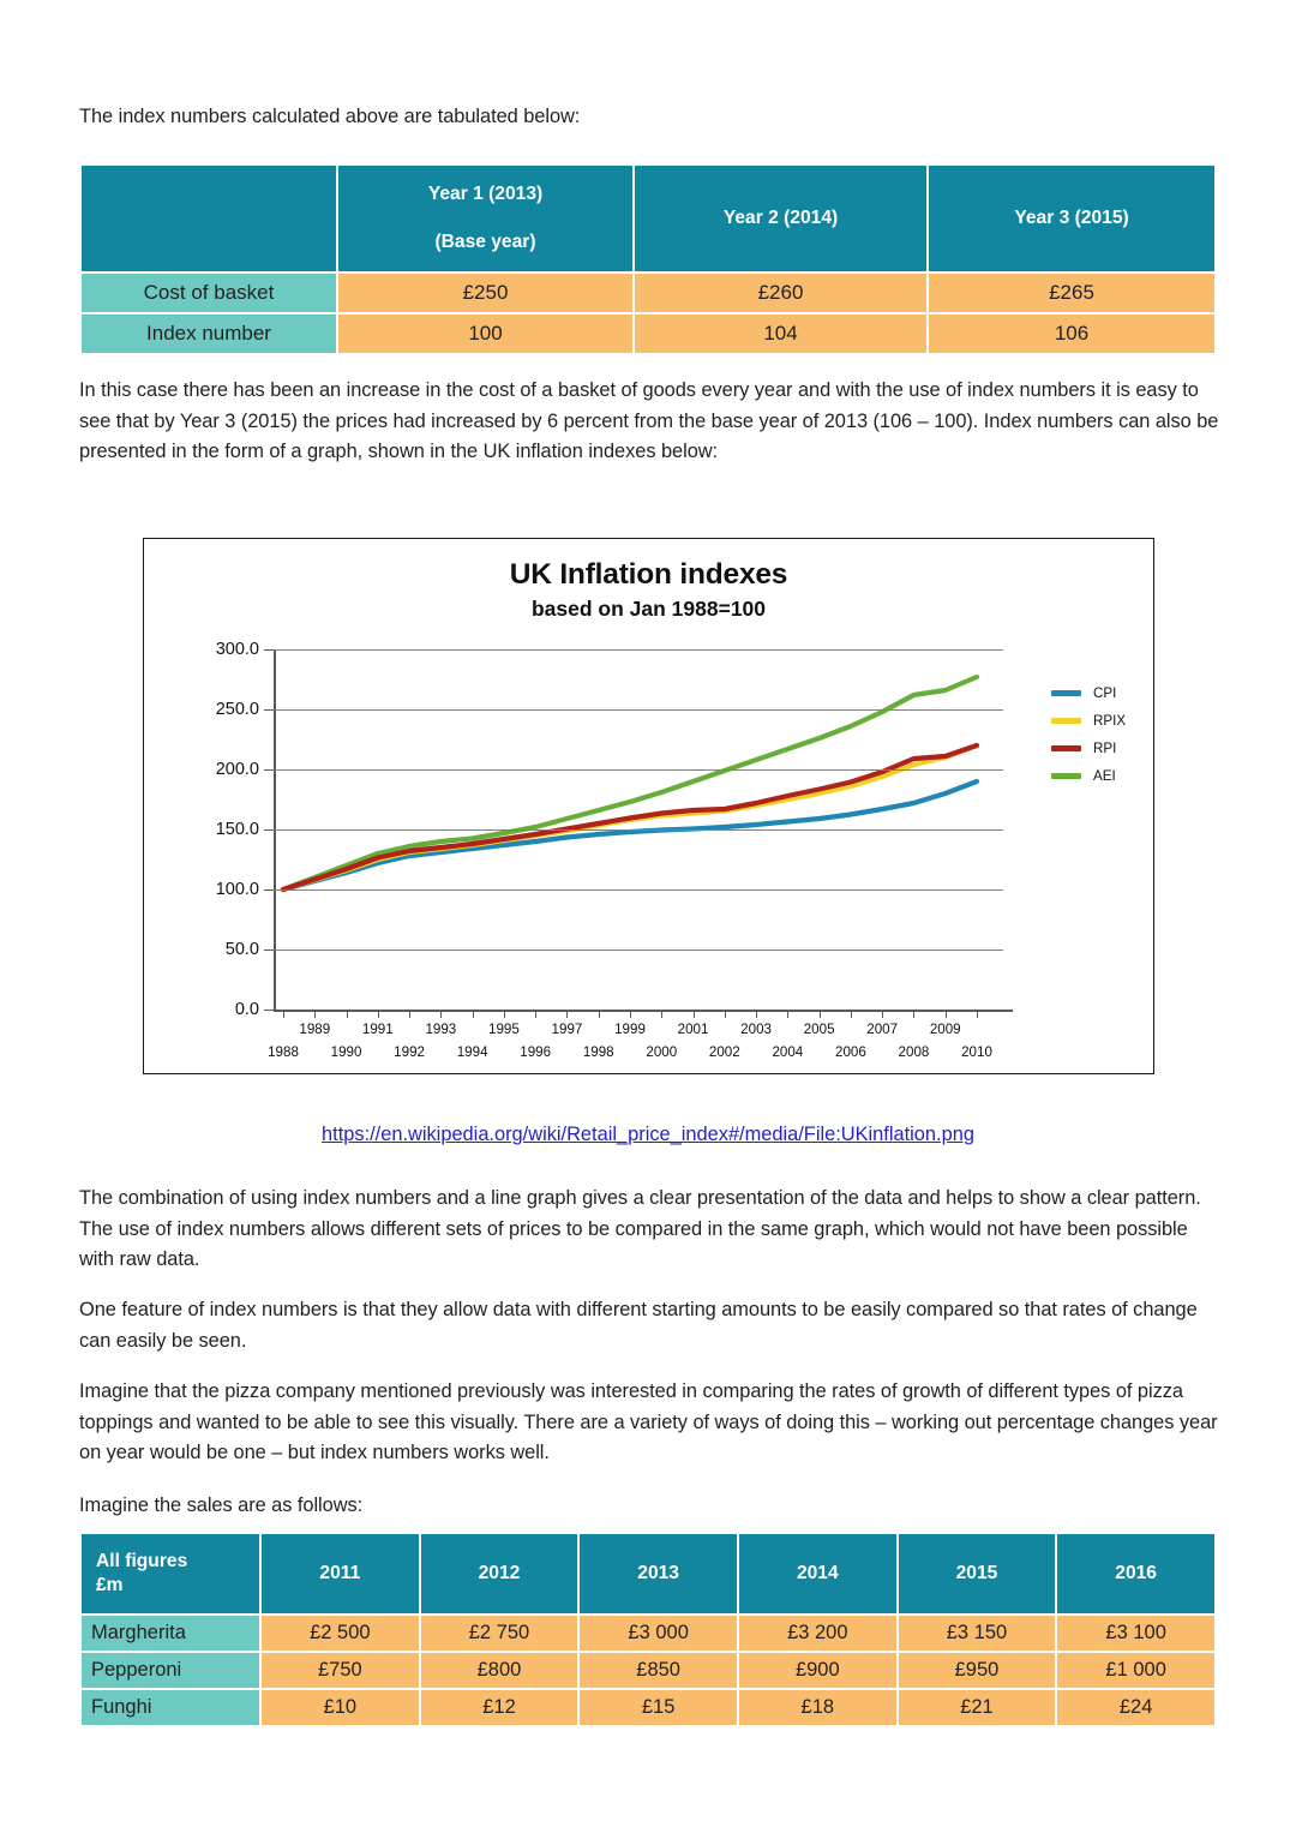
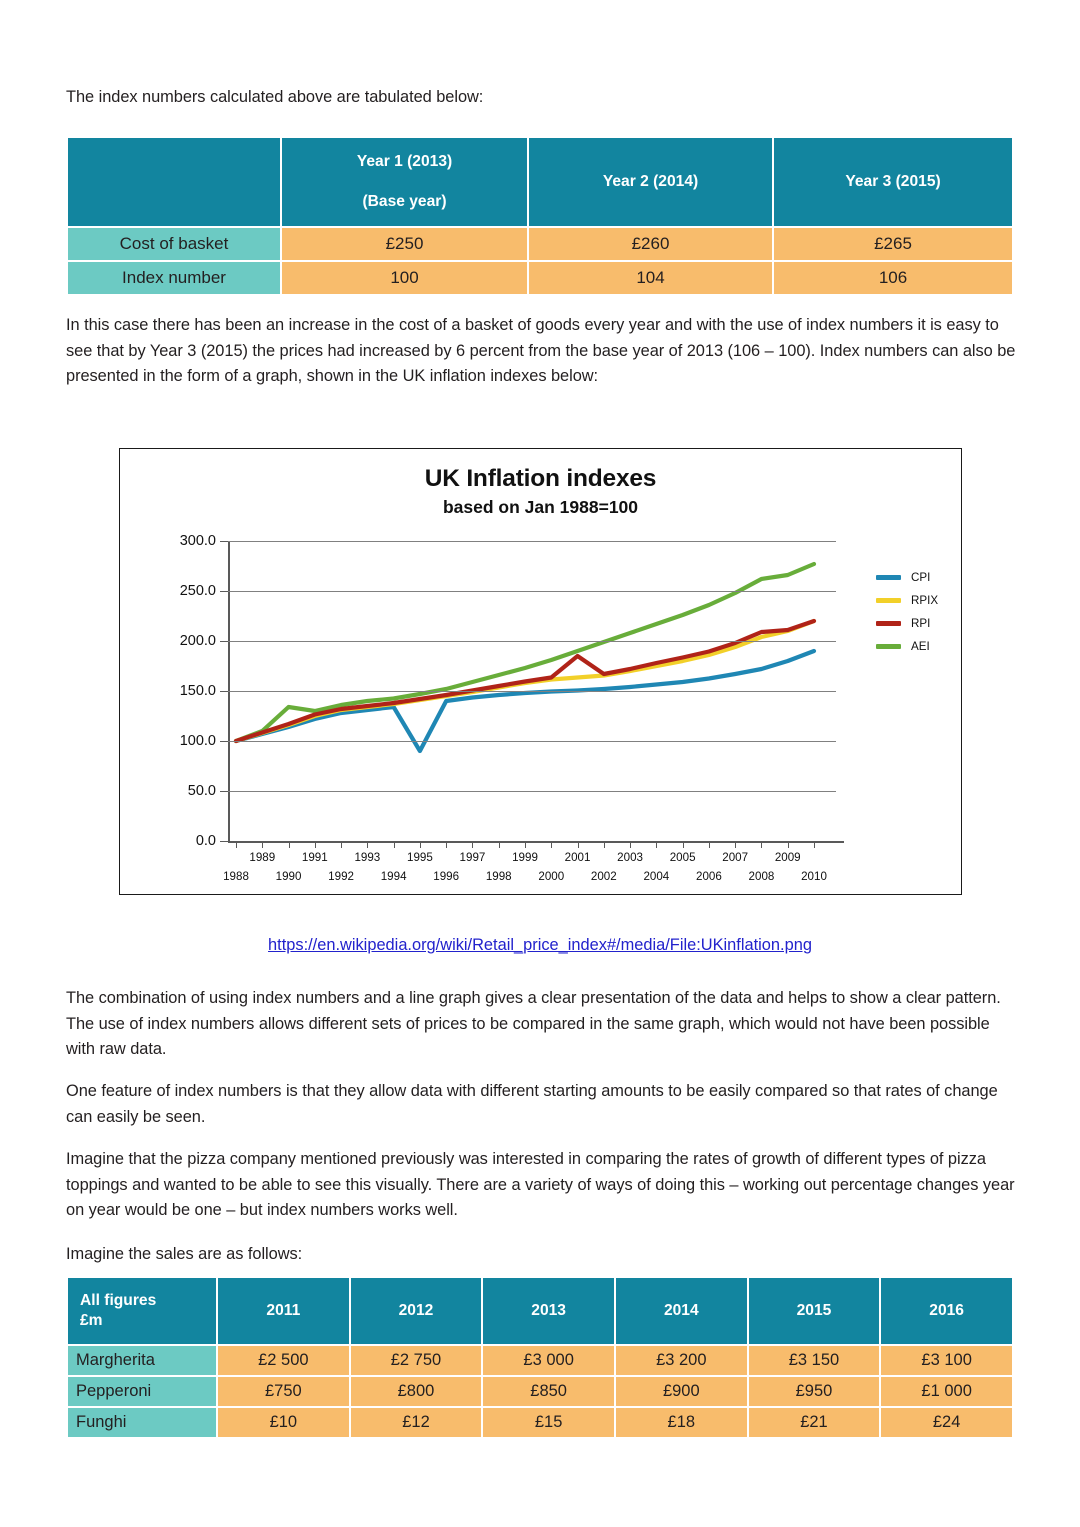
AEI/1990: 120 -> 134
CPI/1995: 137 -> 90
RPI/2001: 166 -> 185
